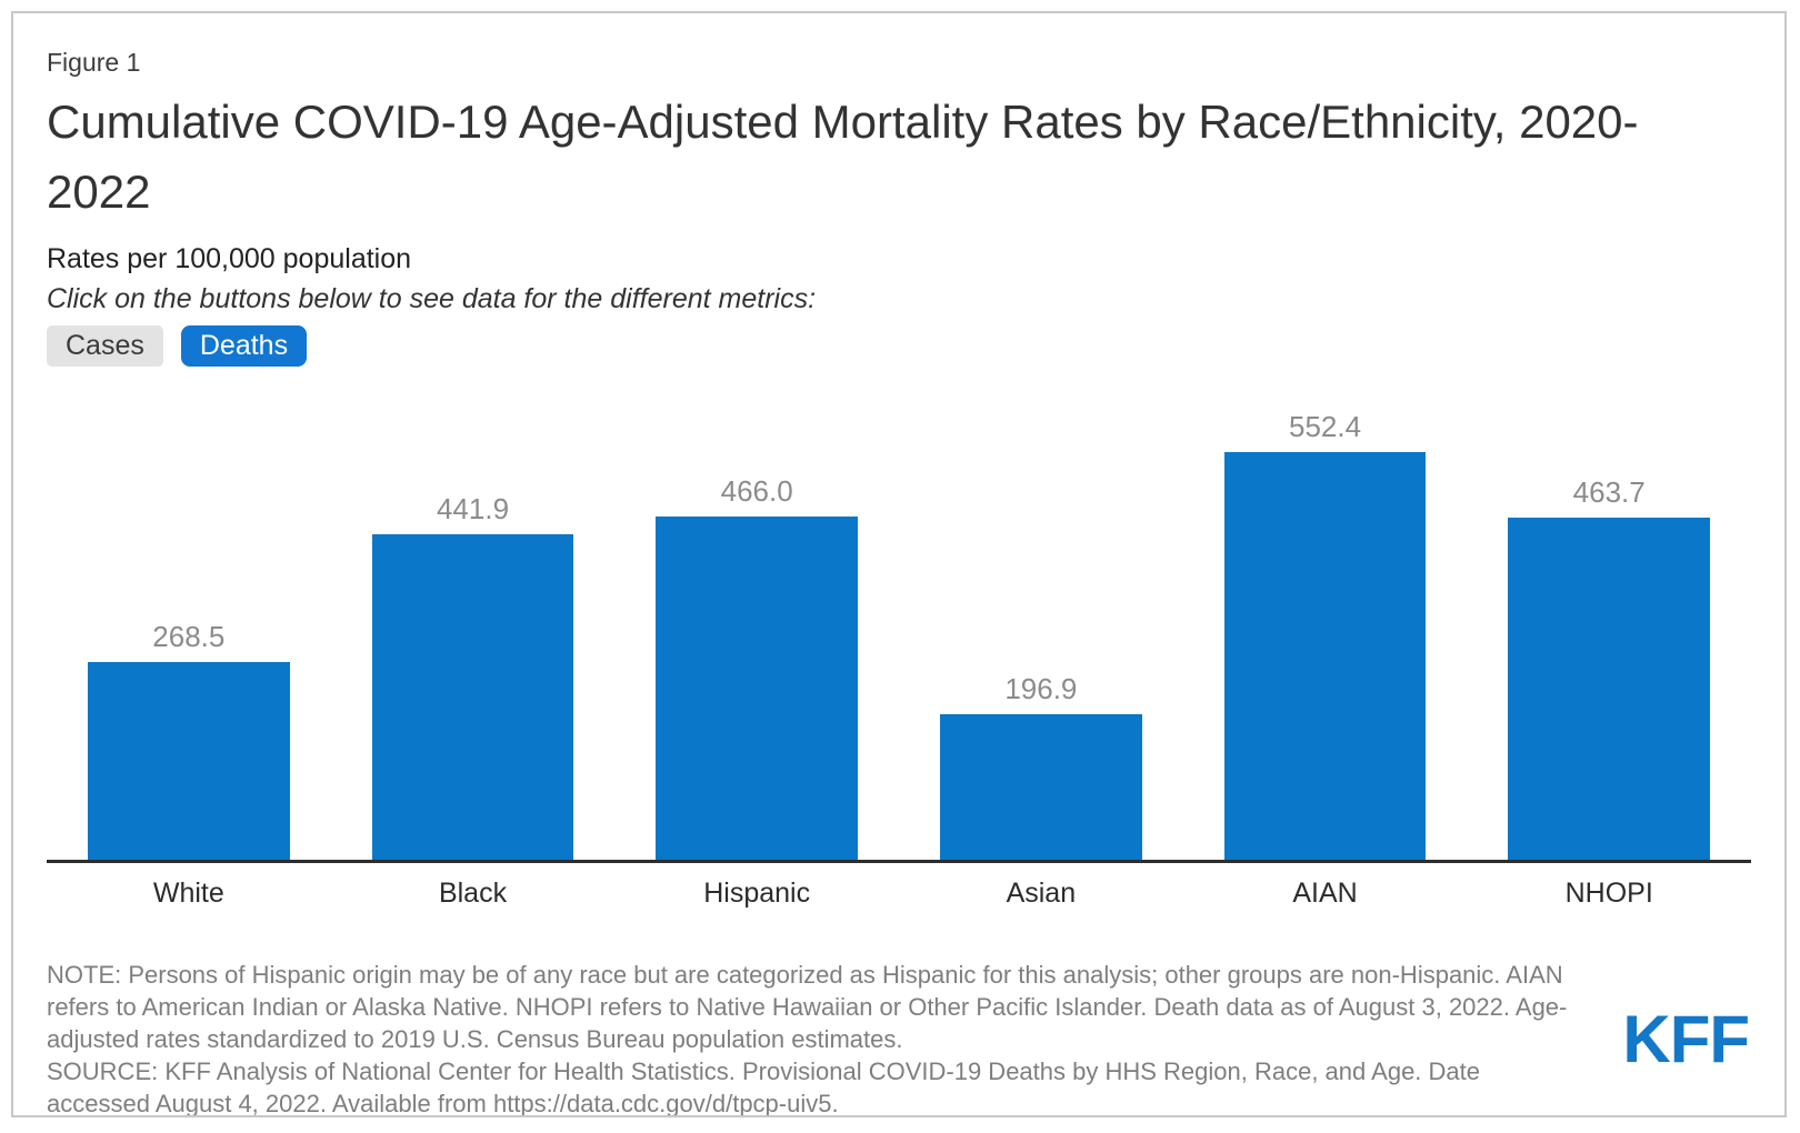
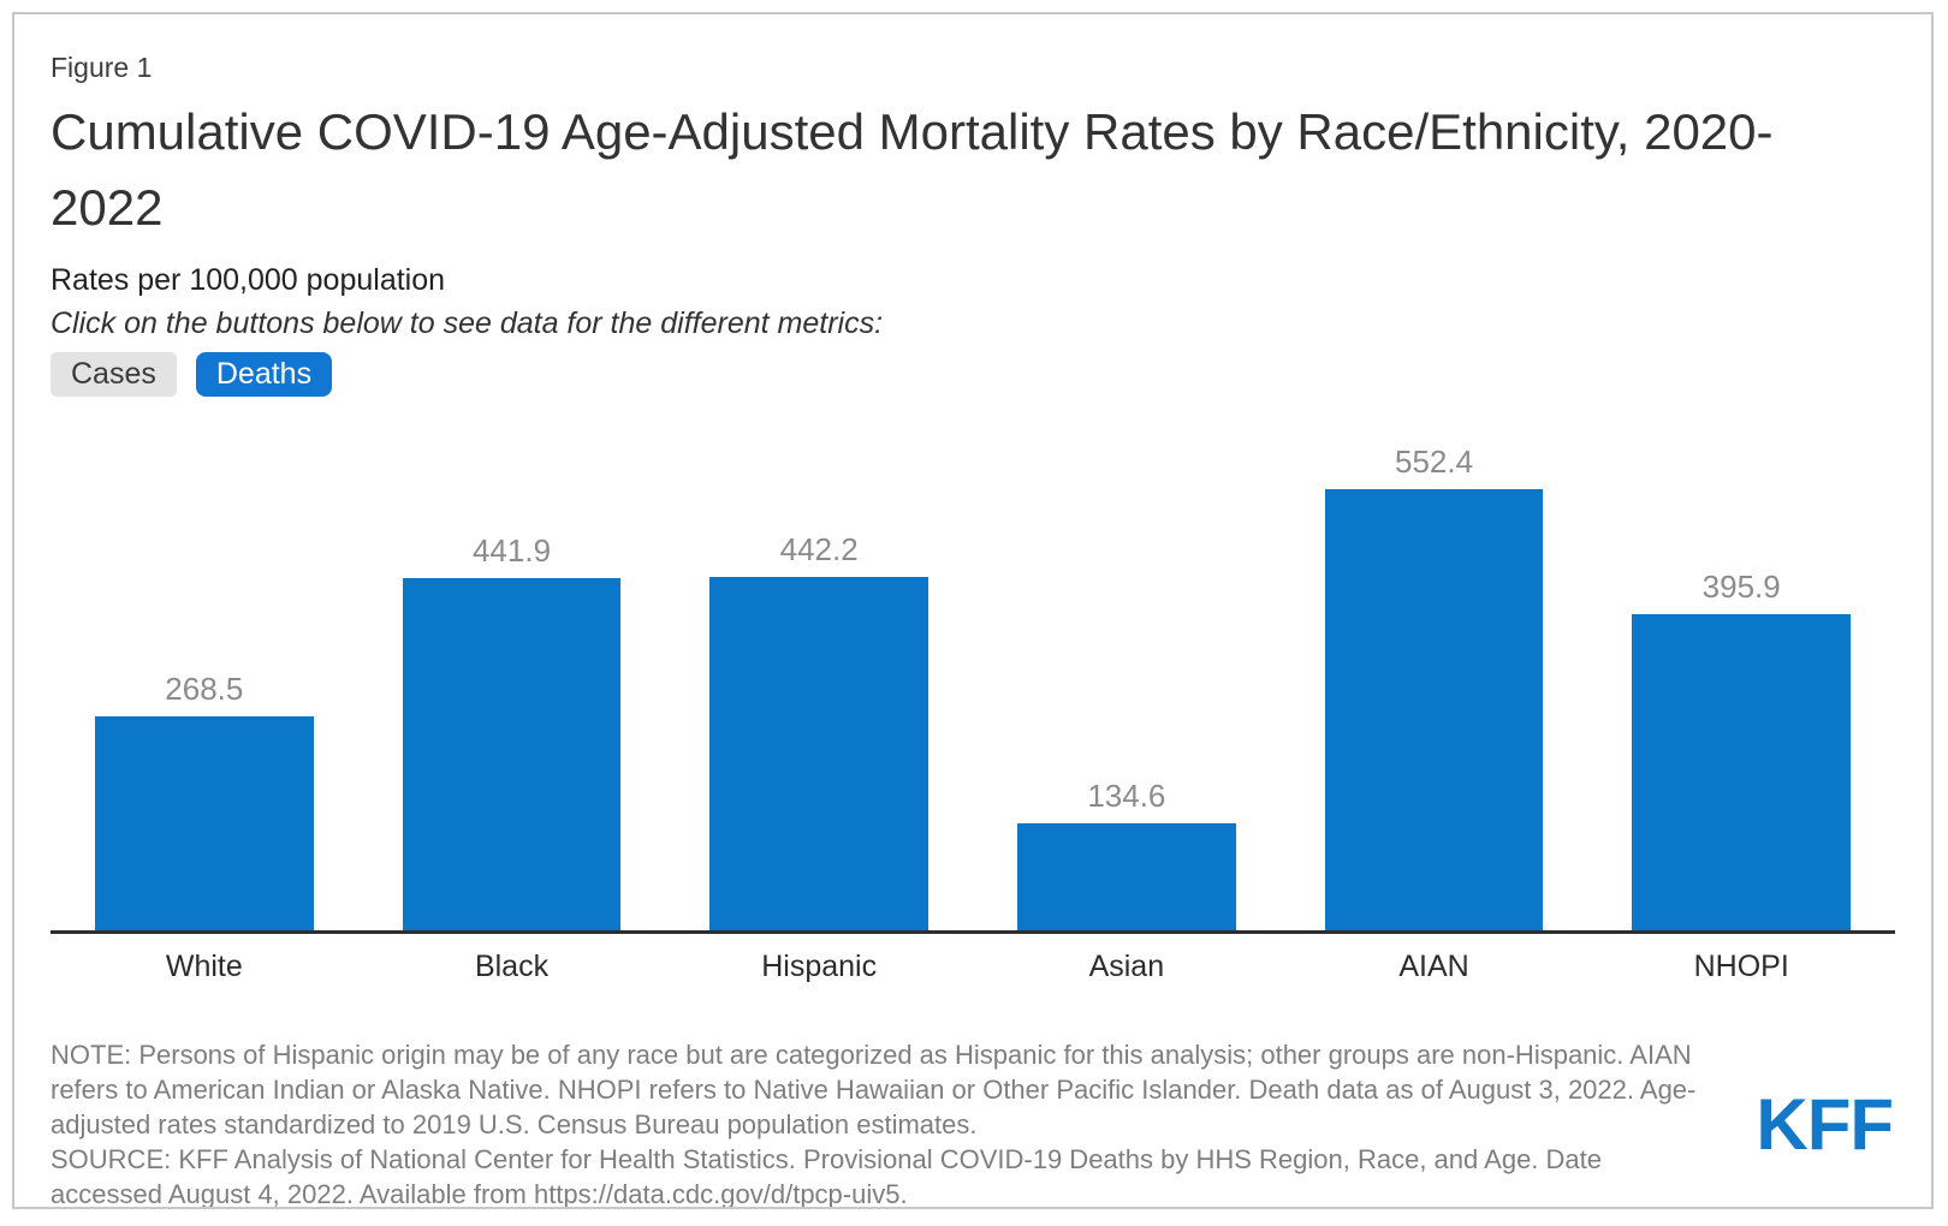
Hispanic: 466.0 -> 442.2
Asian: 196.9 -> 134.6
NHOPI: 463.7 -> 395.9
